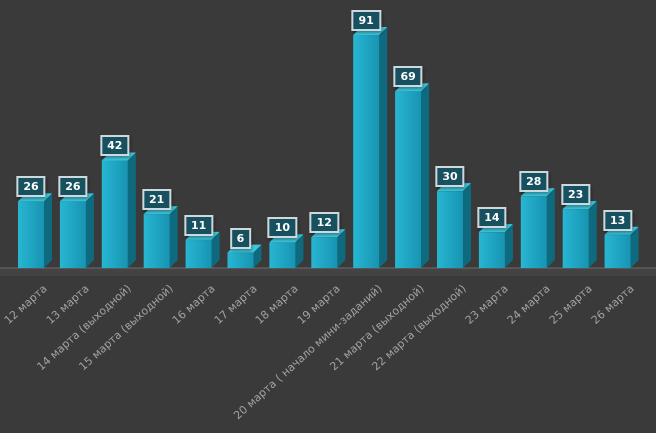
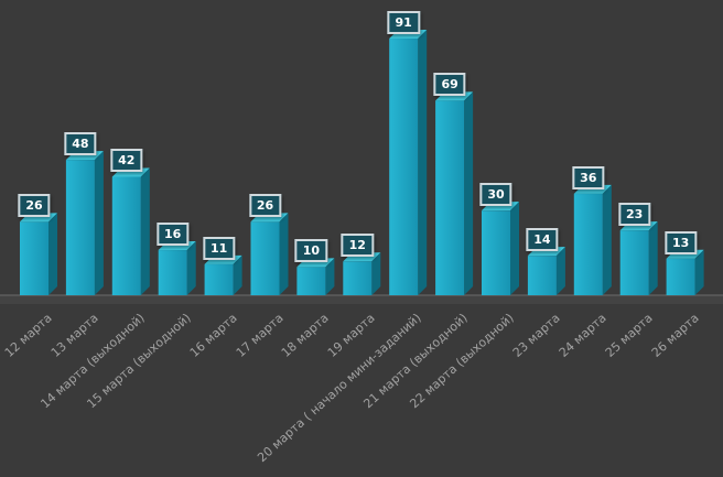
13 марта: 26 -> 48
15 марта (выходной): 21 -> 16
17 марта: 6 -> 26
24 марта: 28 -> 36
